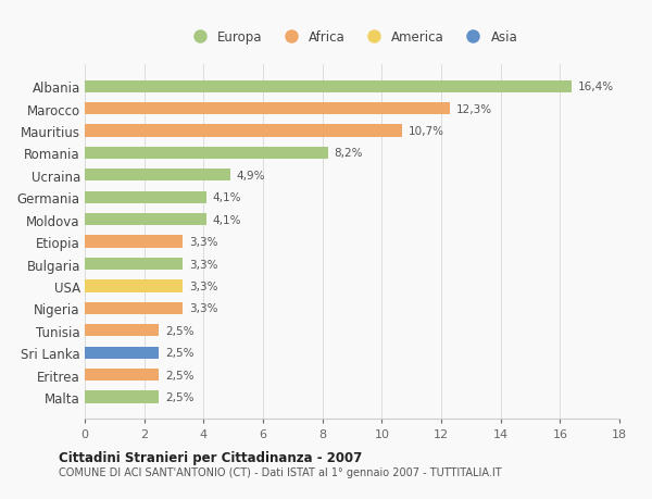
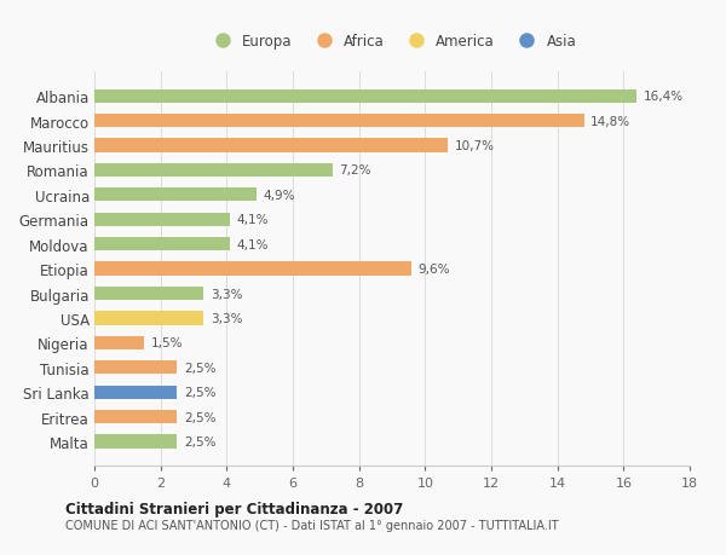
Marocco: 12,3% -> 14,8%
Romania: 8,2% -> 7,2%
Etiopia: 3,3% -> 9,6%
Nigeria: 3,3% -> 1,5%
